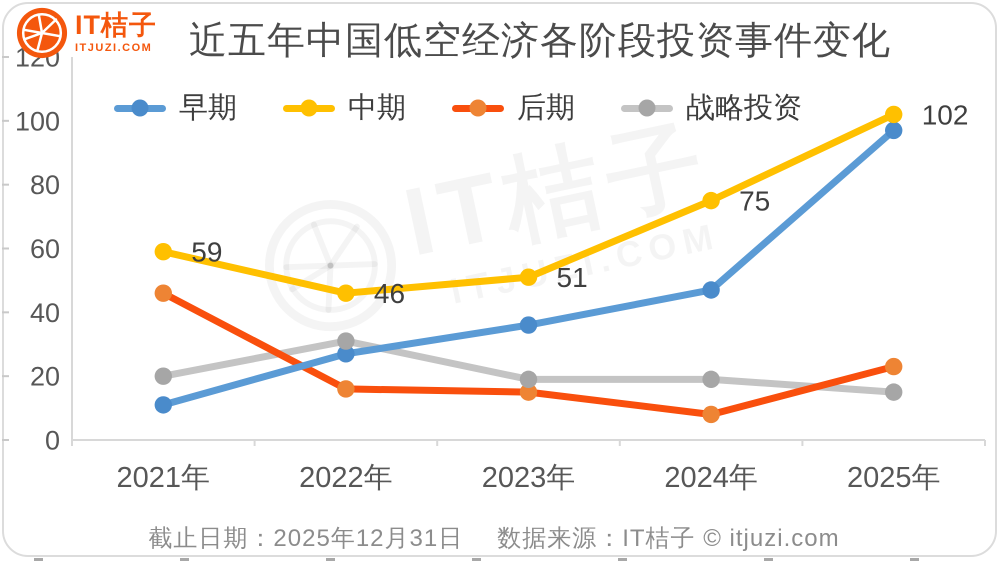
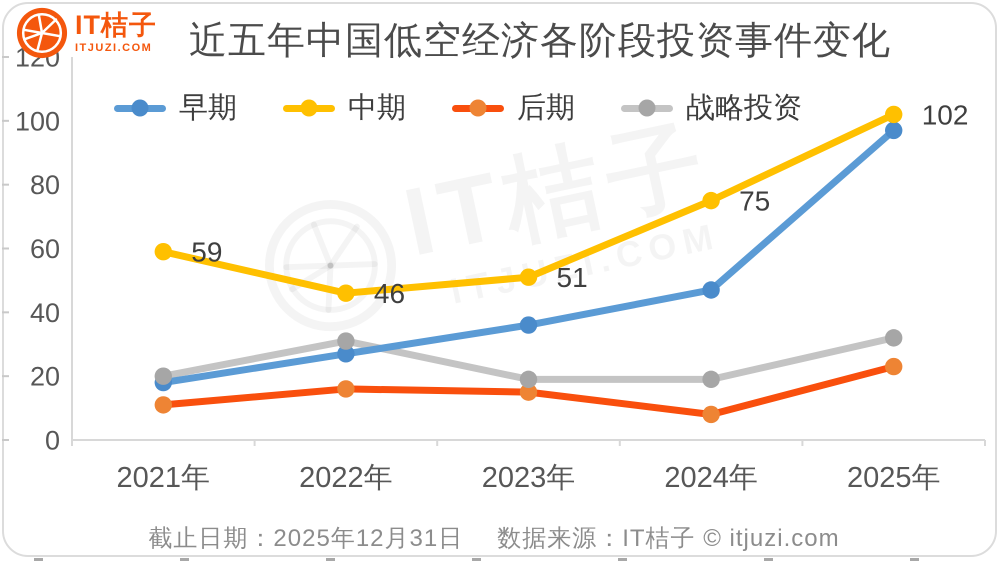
早期/2021年: 11 -> 18
后期/2021年: 46 -> 11
战略投资/2025年: 15 -> 32
